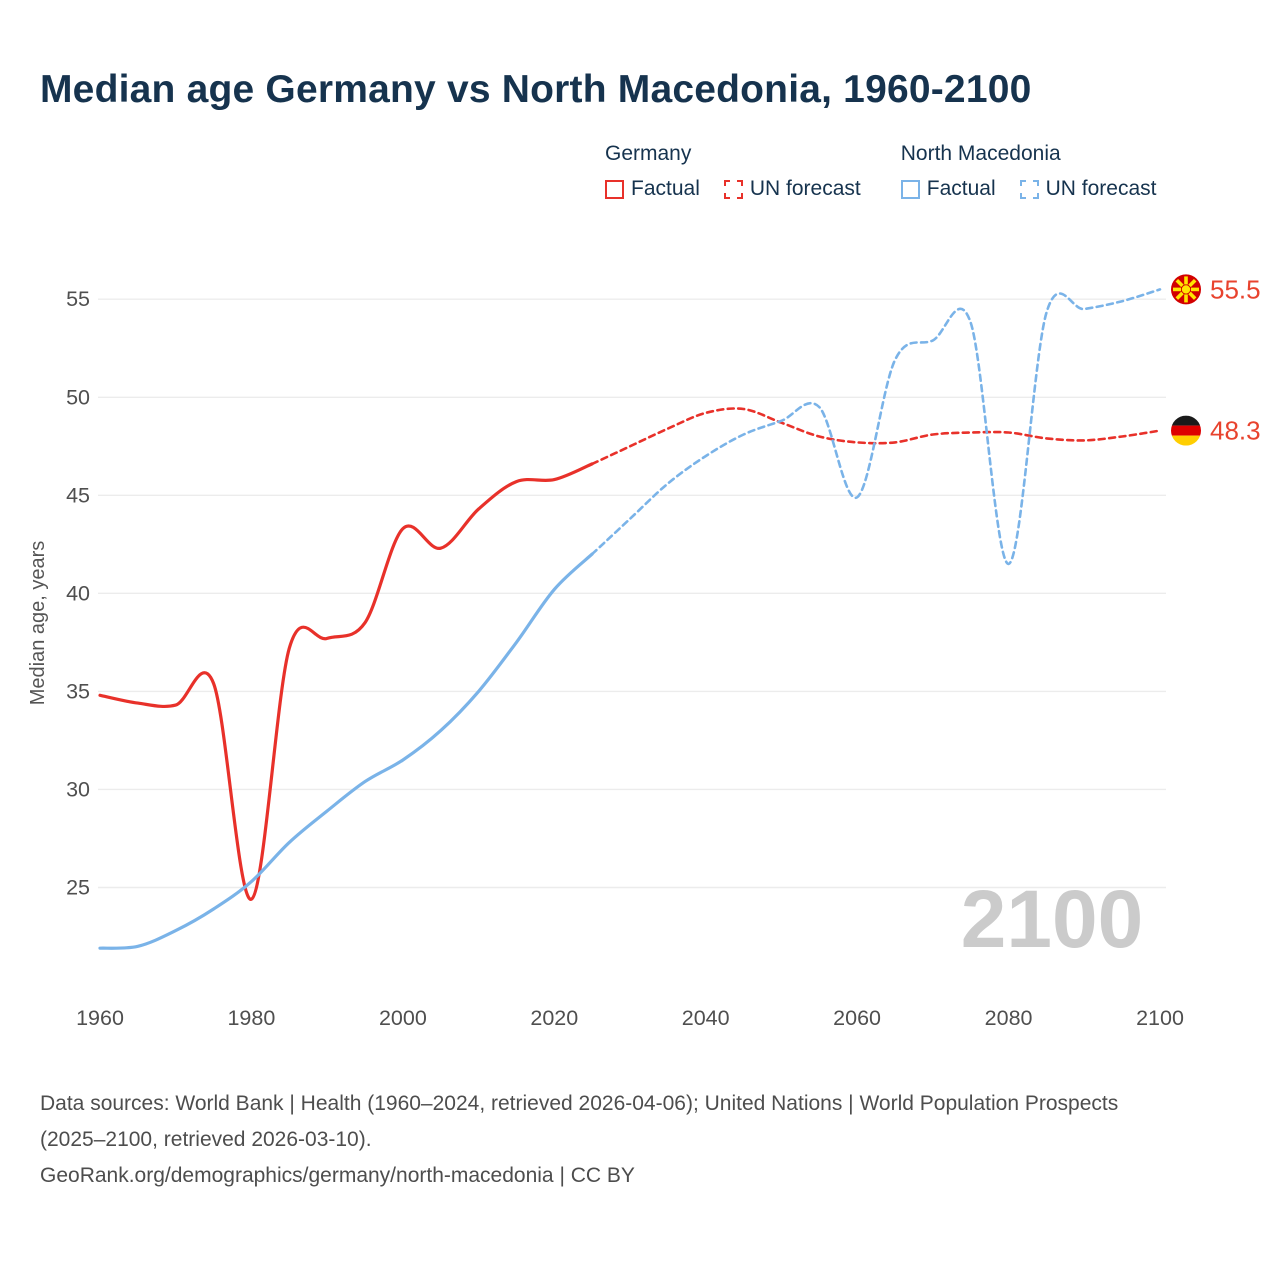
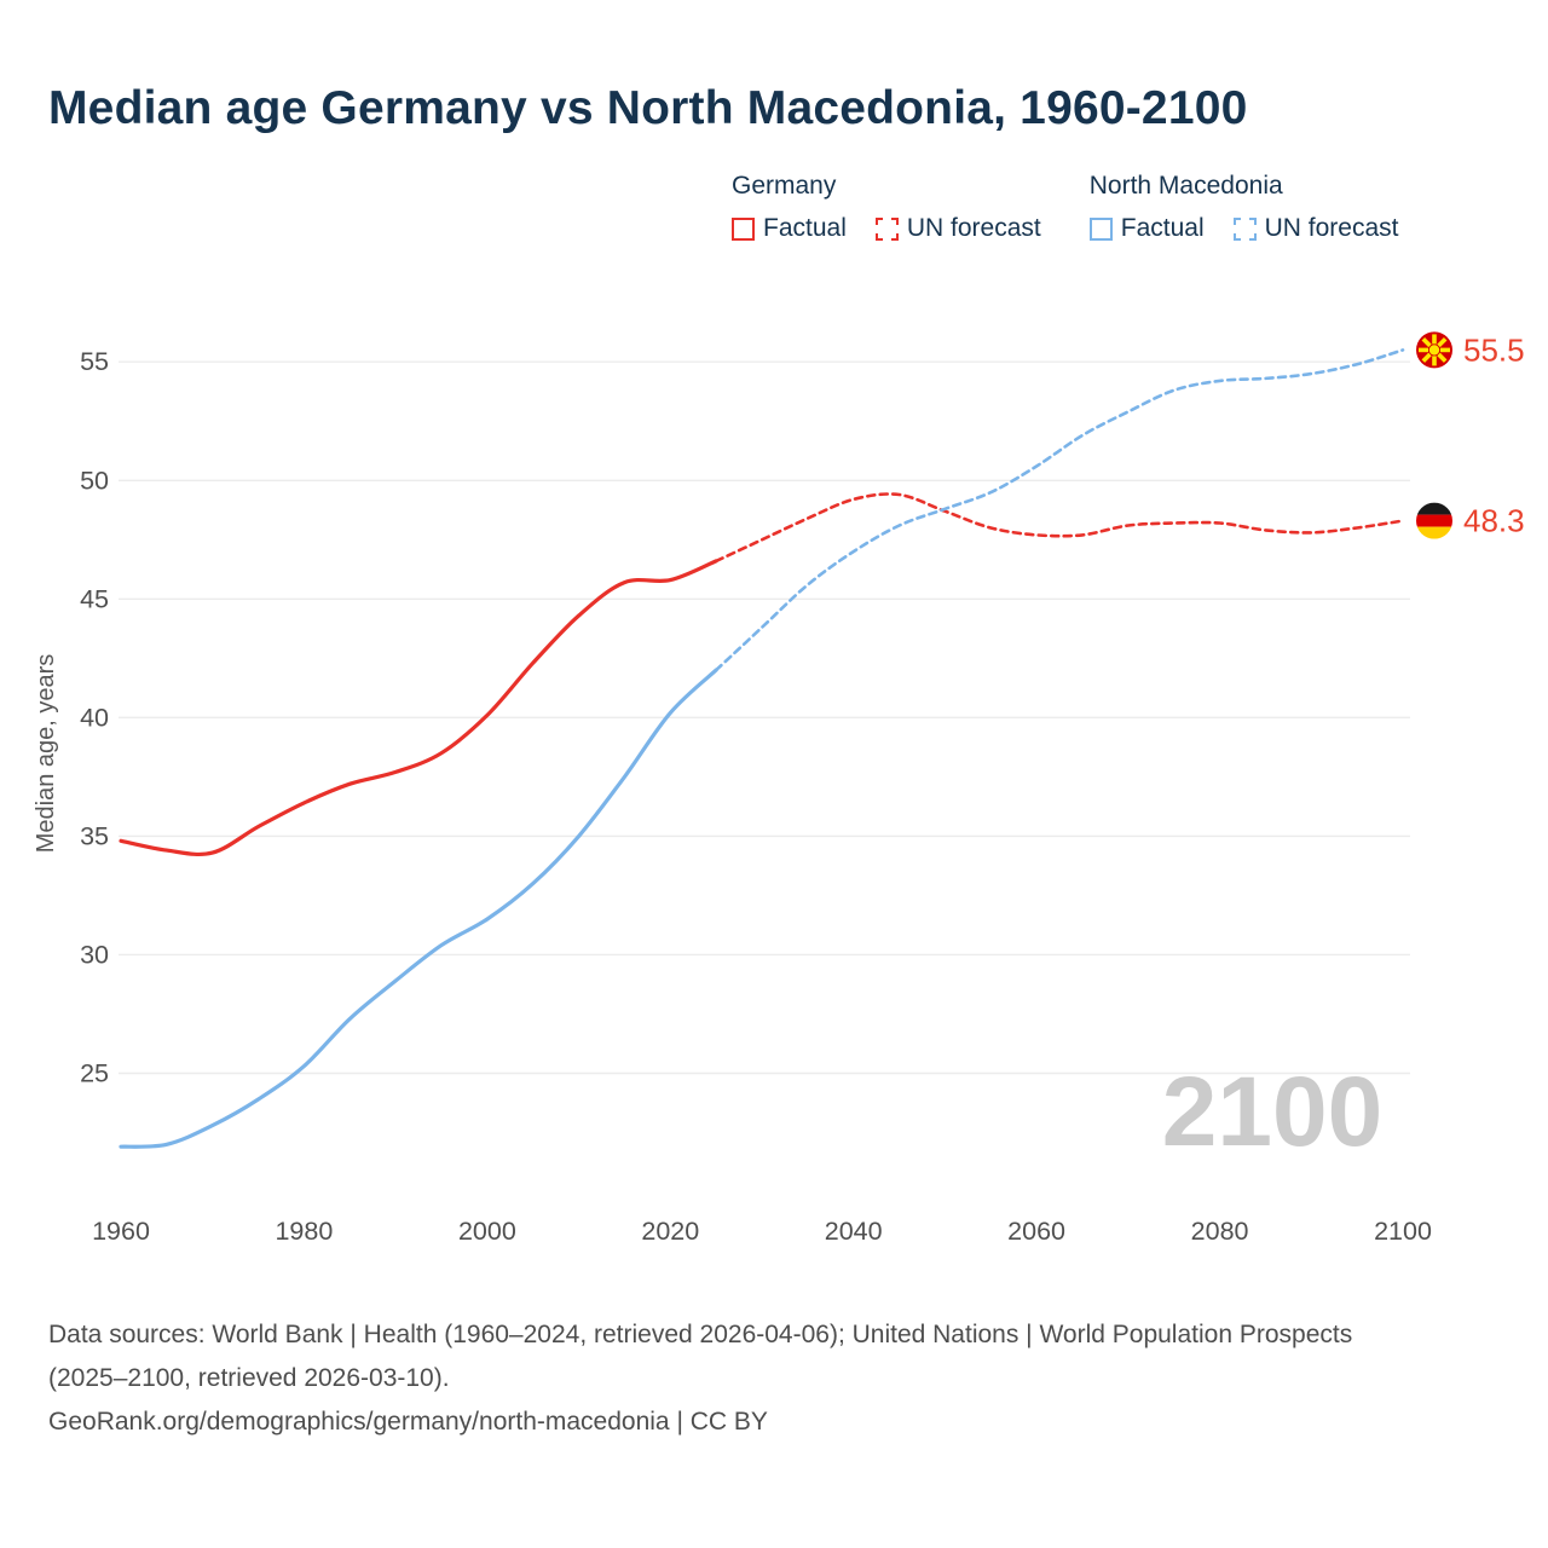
Germany/1980: 24.4 -> 36.4
Germany/2000: 43.3 -> 40.1
North Macedonia/2060: 44.9 -> 50.6
North Macedonia/2080: 41.5 -> 54.2
